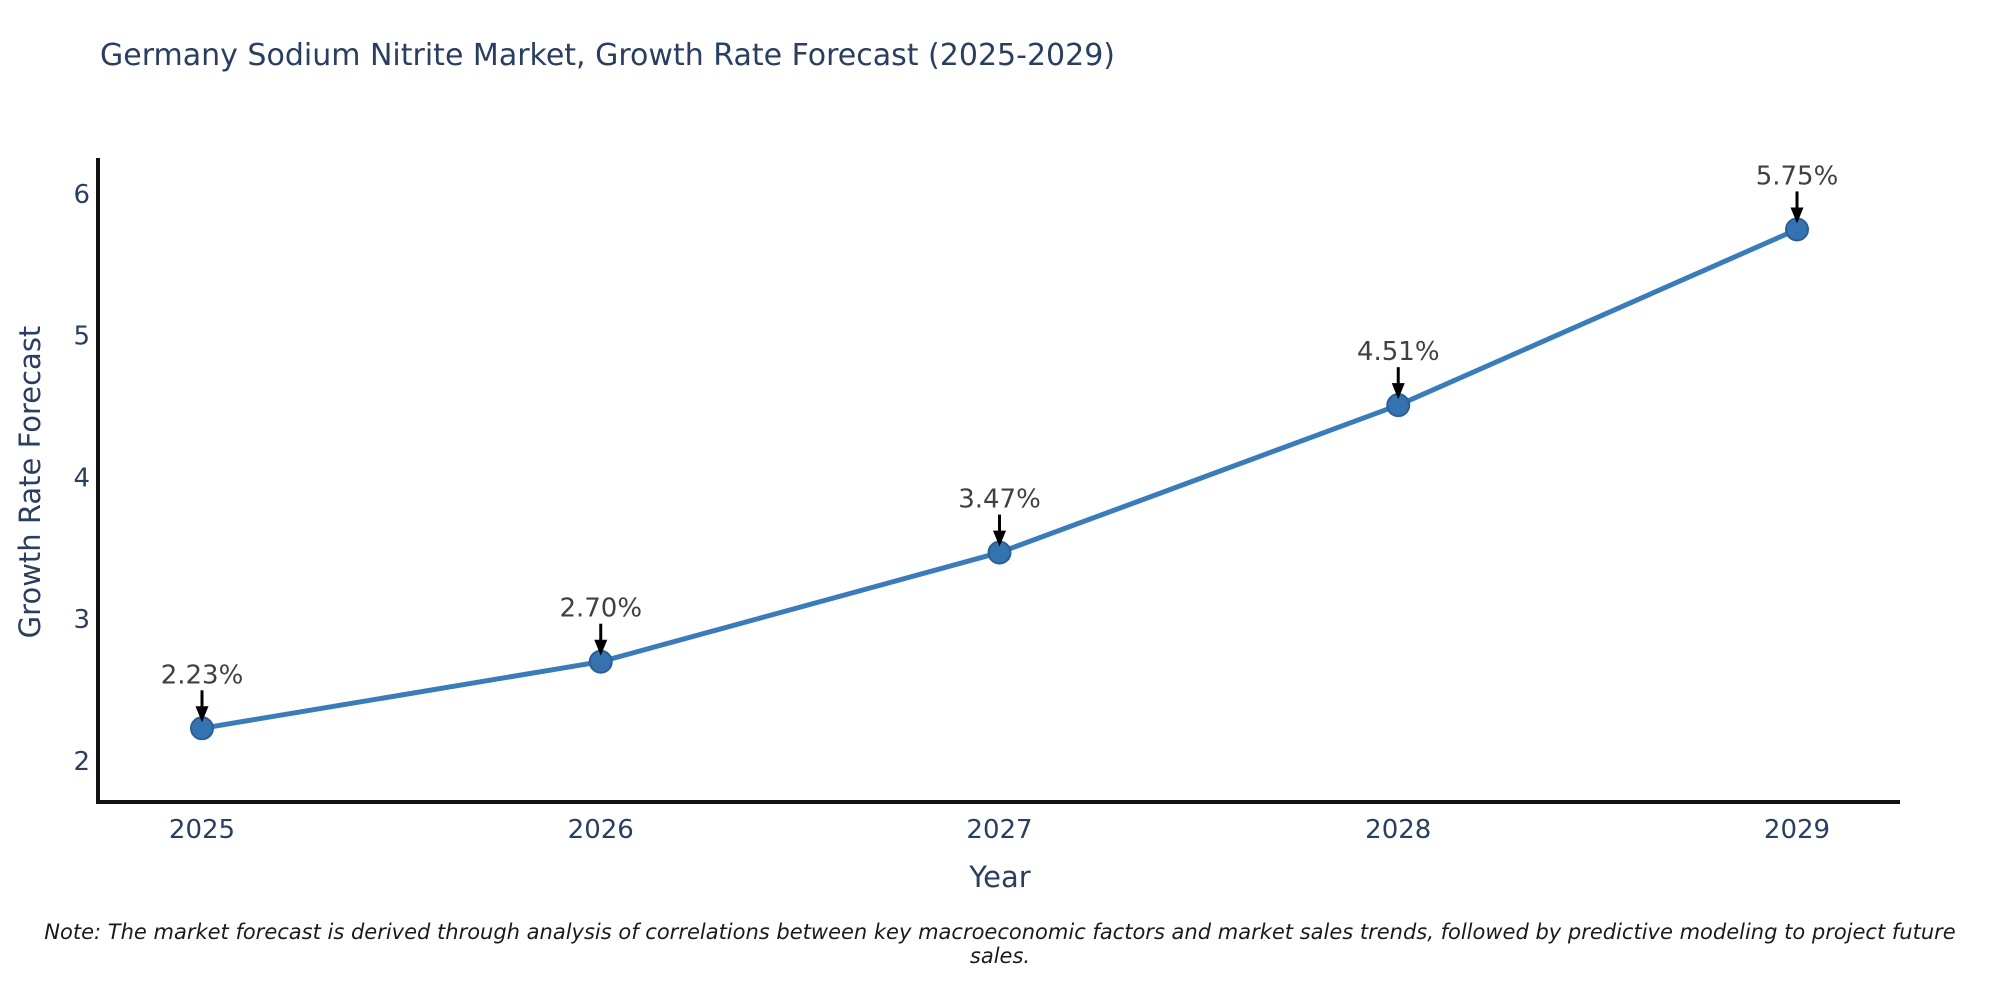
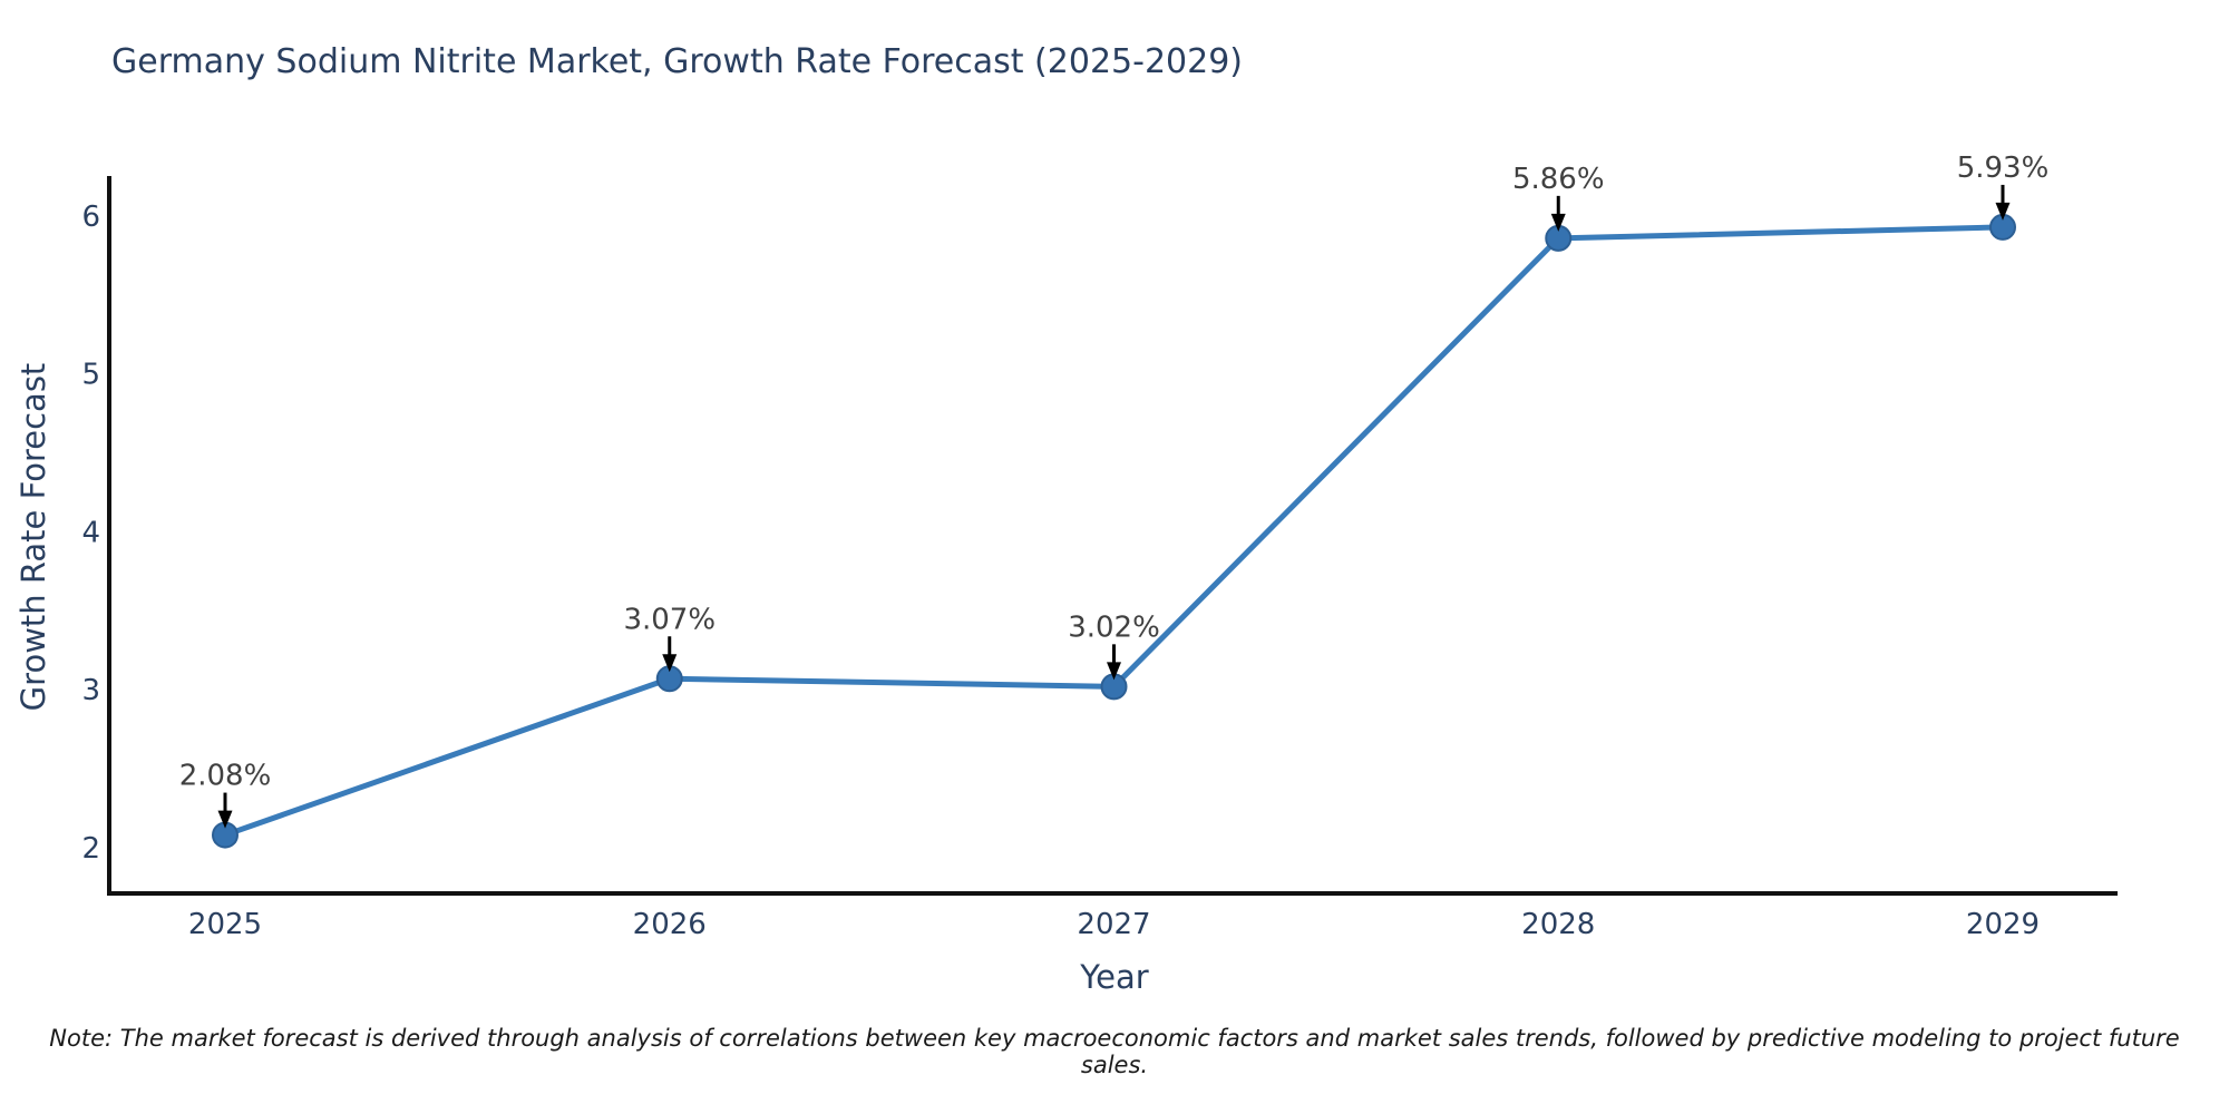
2025: 2.23% -> 2.08%
2026: 2.70% -> 3.07%
2027: 3.47% -> 3.02%
2028: 4.51% -> 5.86%
2029: 5.75% -> 5.93%
